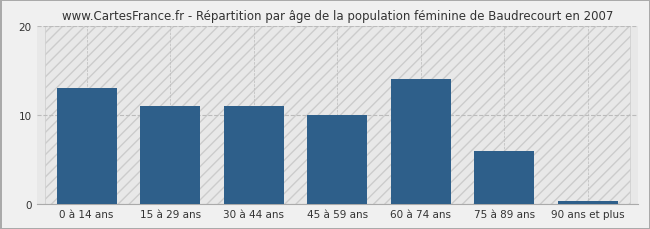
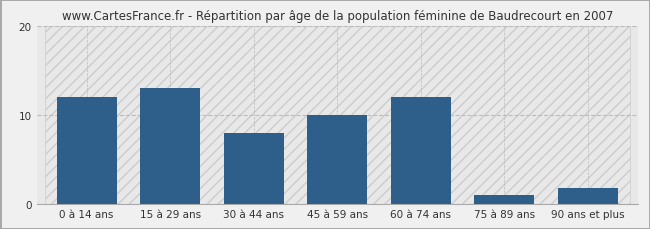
0 à 14 ans: 13.0 -> 12.0
15 à 29 ans: 11.0 -> 13.0
30 à 44 ans: 11.0 -> 8.0
60 à 74 ans: 14.0 -> 12.0
75 à 89 ans: 6.0 -> 1.0
90 ans et plus: 0.3 -> 1.8
